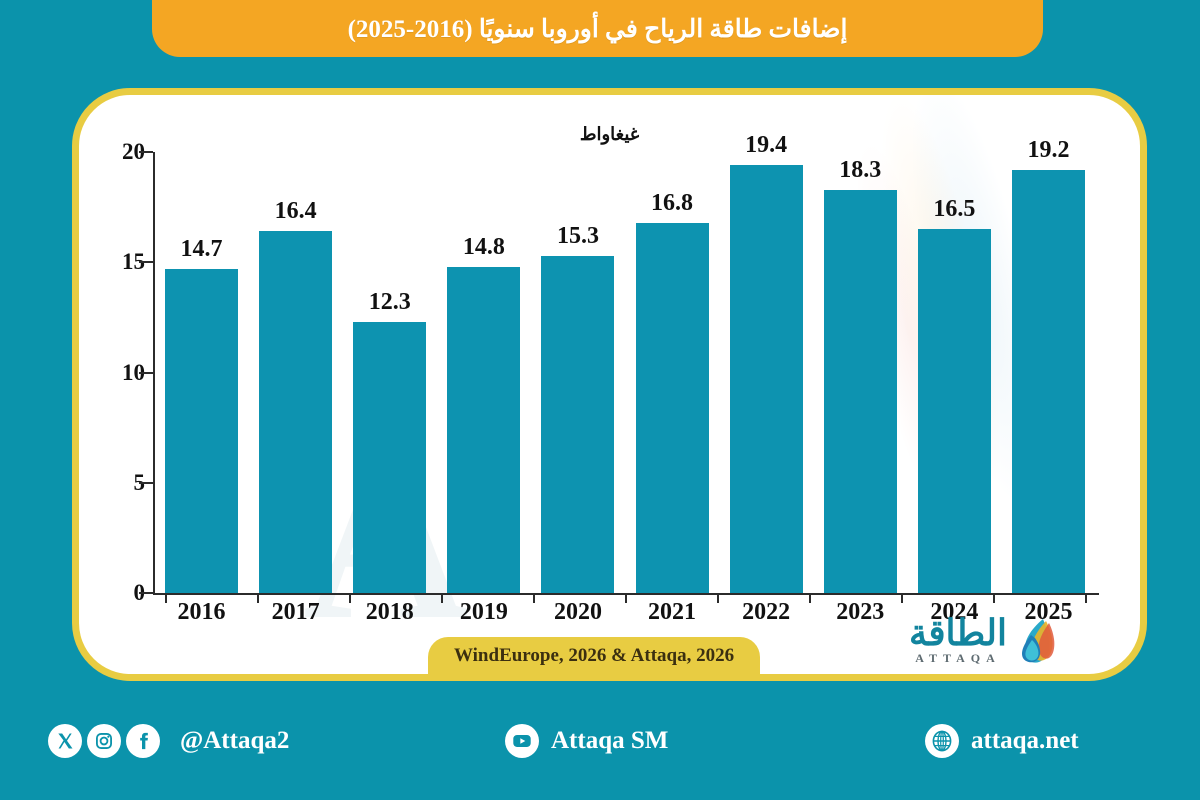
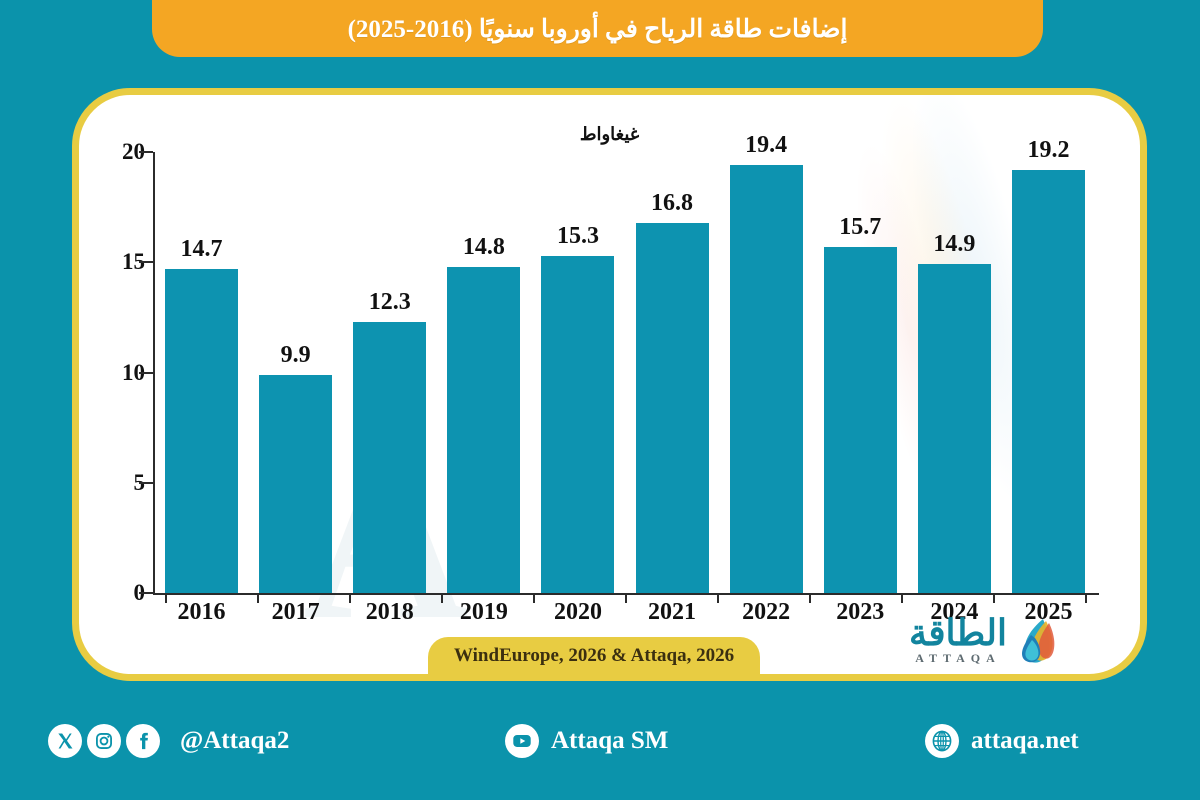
2017: 16.4 -> 9.9
2023: 18.3 -> 15.7
2024: 16.5 -> 14.9
